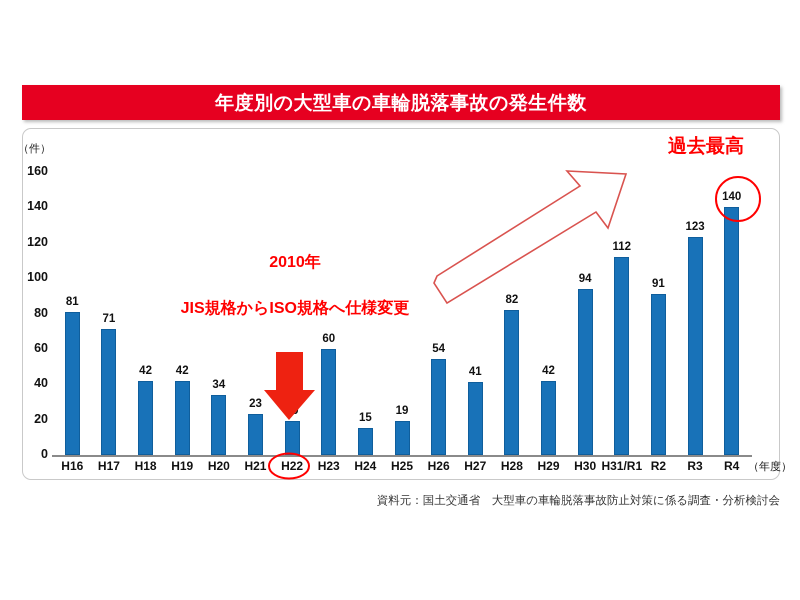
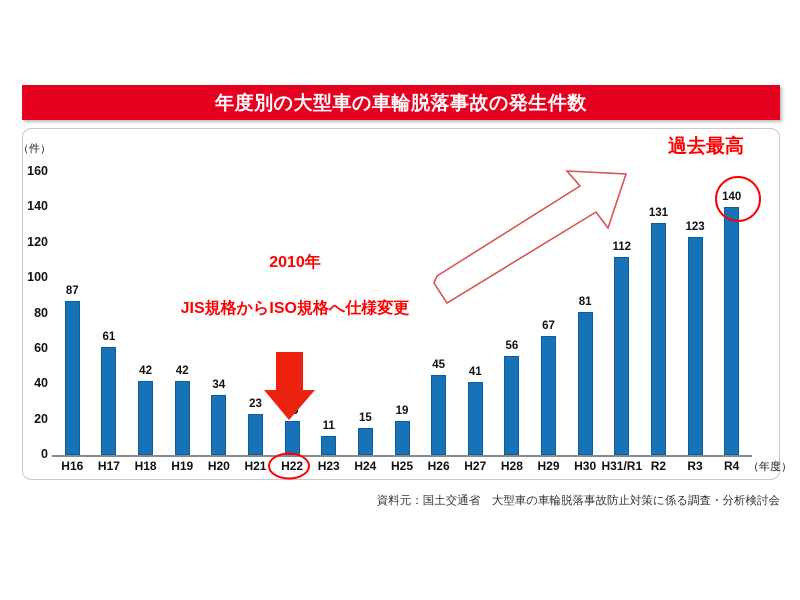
H16: 81 -> 87
H17: 71 -> 61
H23: 60 -> 11
H26: 54 -> 45
H28: 82 -> 56
H29: 42 -> 67
H30: 94 -> 81
R2: 91 -> 131
